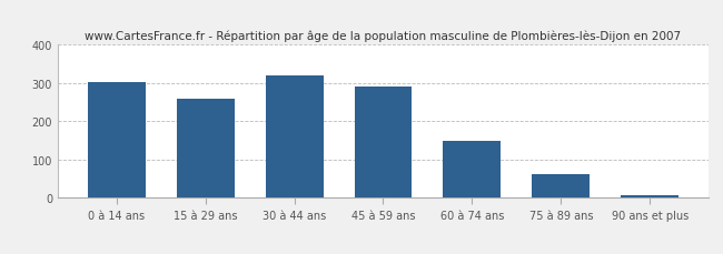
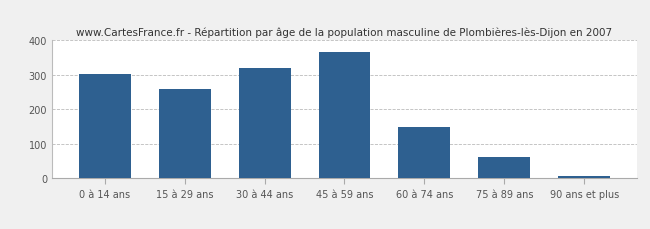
45 à 59 ans: 292 -> 365
